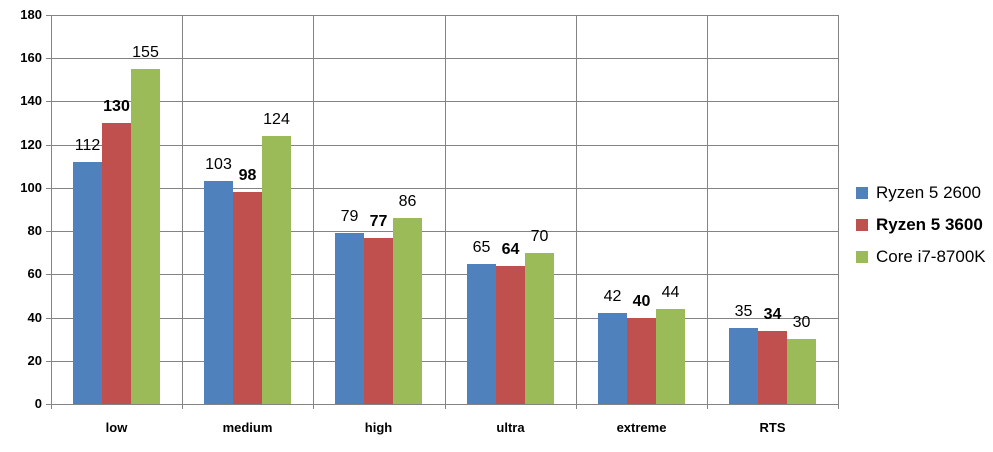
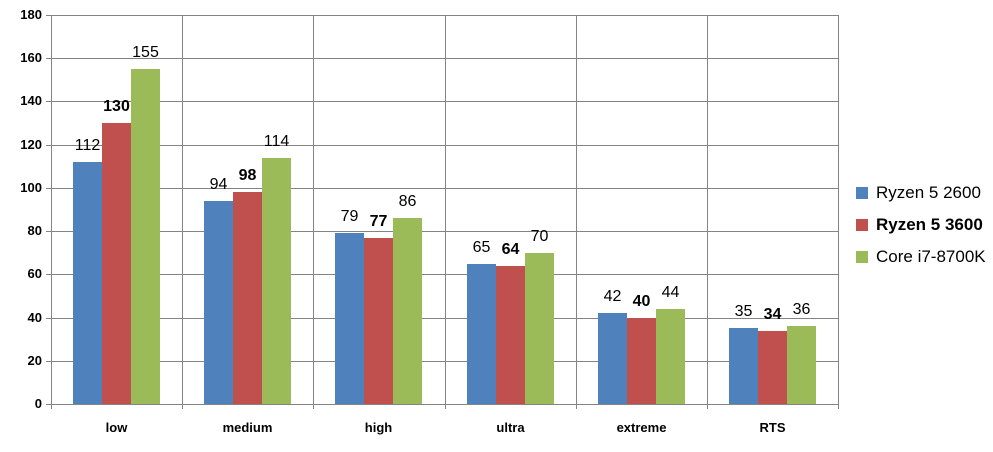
Ryzen 5 2600/medium: 103 -> 94
Core i7-8700K/medium: 124 -> 114
Core i7-8700K/RTS: 30 -> 36
